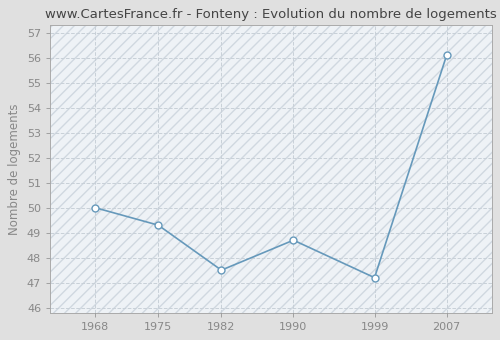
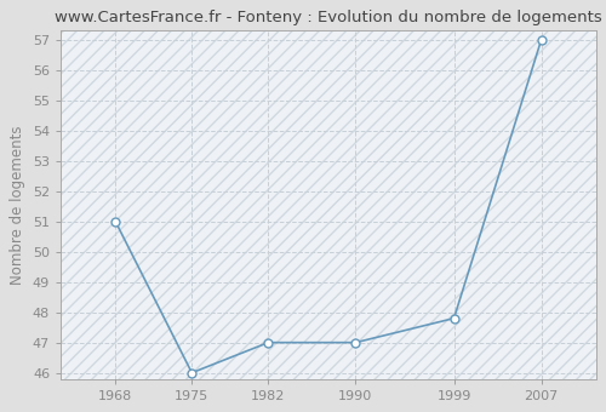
1968: 50.0 -> 51.0
1975: 49.3 -> 46.0
1982: 47.5 -> 47.0
1990: 48.7 -> 47.0
1999: 47.2 -> 47.8
2007: 56.1 -> 57.0
